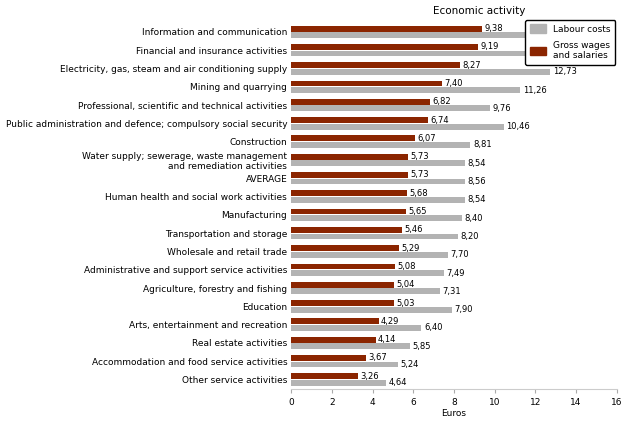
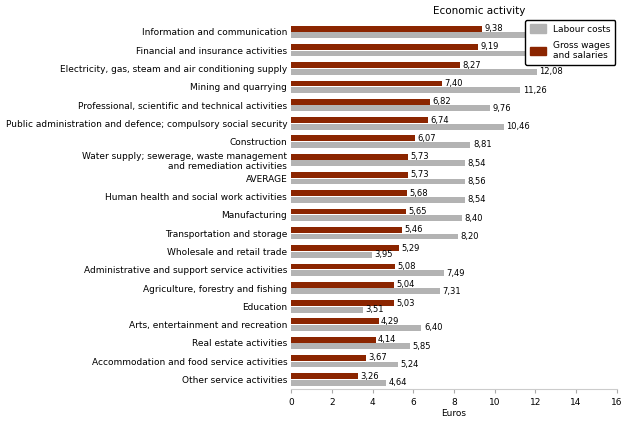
Labour costs/Electricity, gas, steam and air conditioning supply: 12,73 -> 12,08
Labour costs/Wholesale and retail trade: 7,70 -> 3,95
Labour costs/Education: 7,90 -> 3,51
